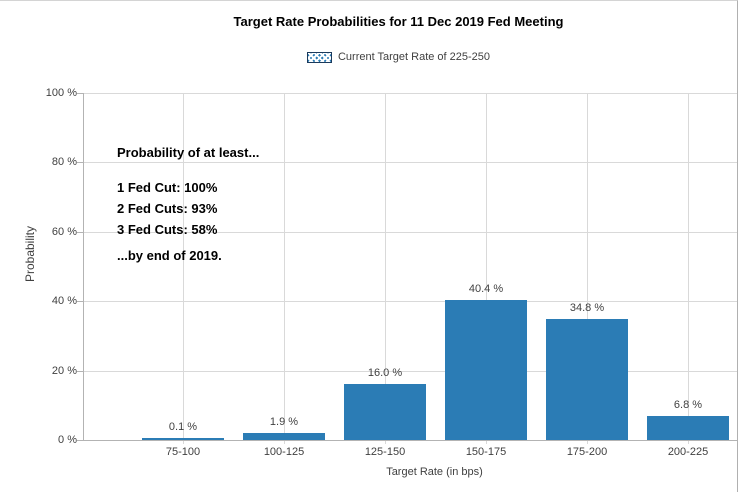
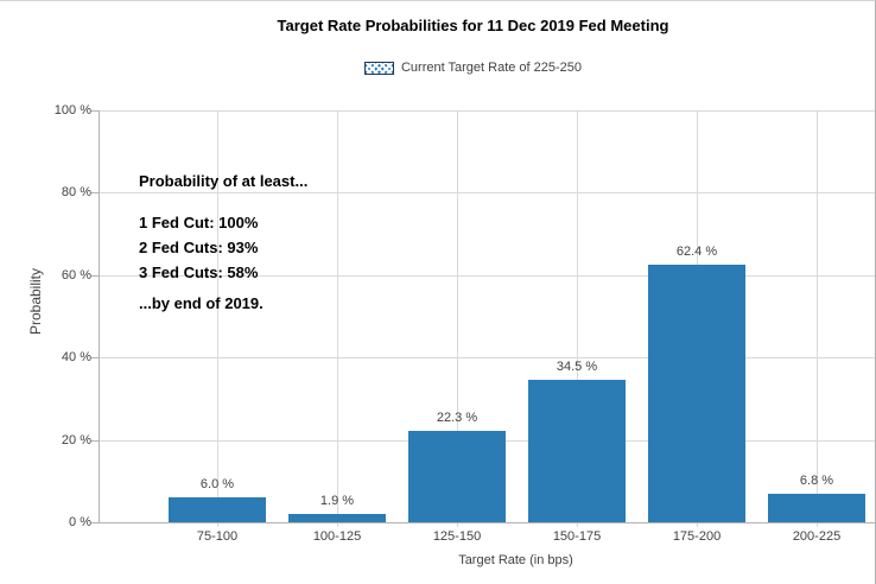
75-100: 0.1 -> 6.0
125-150: 16.0 -> 22.3
150-175: 40.4 -> 34.5
175-200: 34.8 -> 62.4
